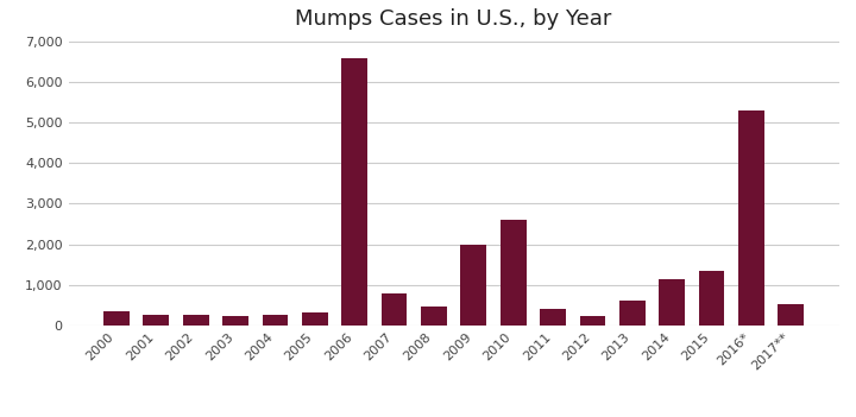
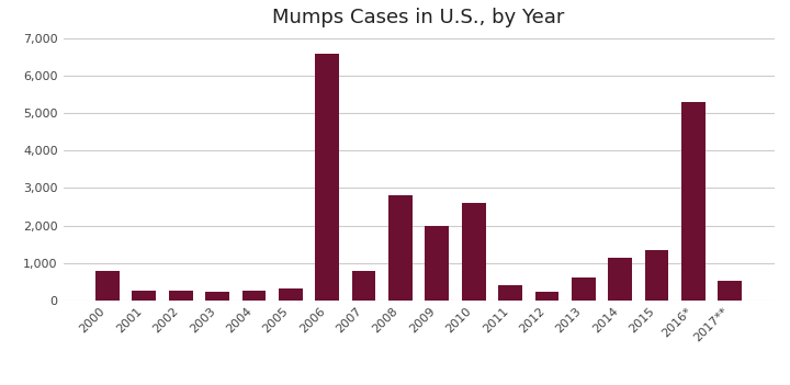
2000: 340 -> 800
2008: 450 -> 2,800
